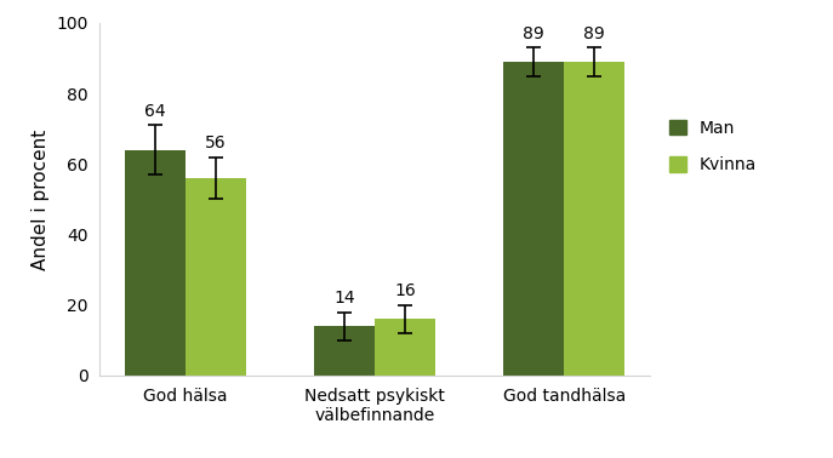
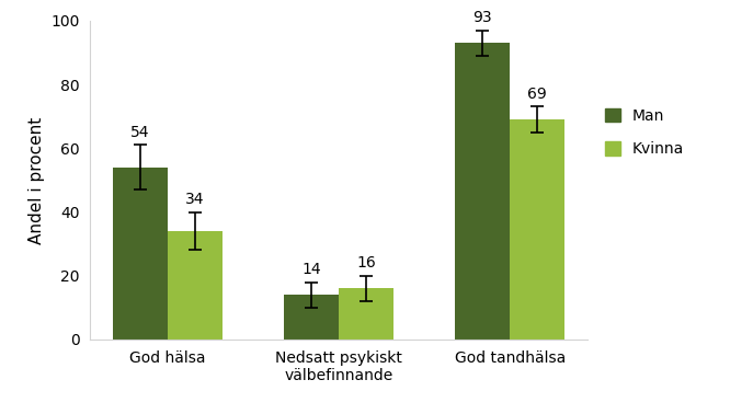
Man/God hälsa: 64 -> 54
Kvinna/God hälsa: 56 -> 34
Man/God tandhälsa: 89 -> 93
Kvinna/God tandhälsa: 89 -> 69
